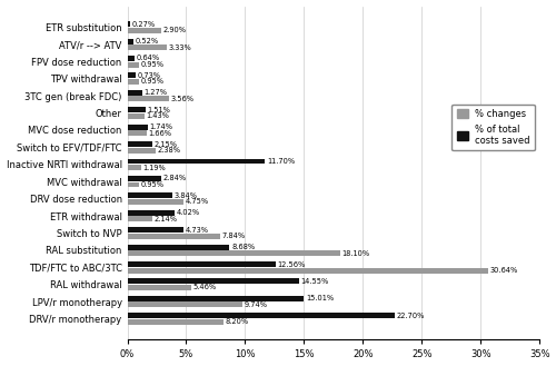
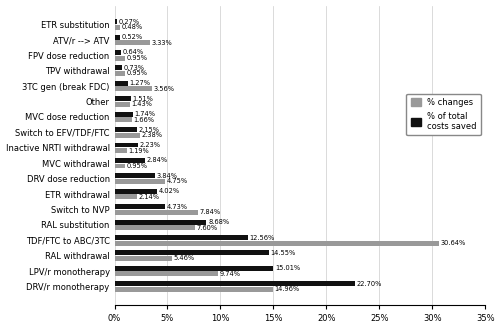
% changes/ETR substitution: 2.9% -> 0.5%
% of total costs saved/Inactive NRTI withdrawal: 11.7% -> 2.2%
% changes/RAL substitution: 18.1% -> 7.6%
% changes/DRV/r monotherapy: 8.2% -> 15.0%
